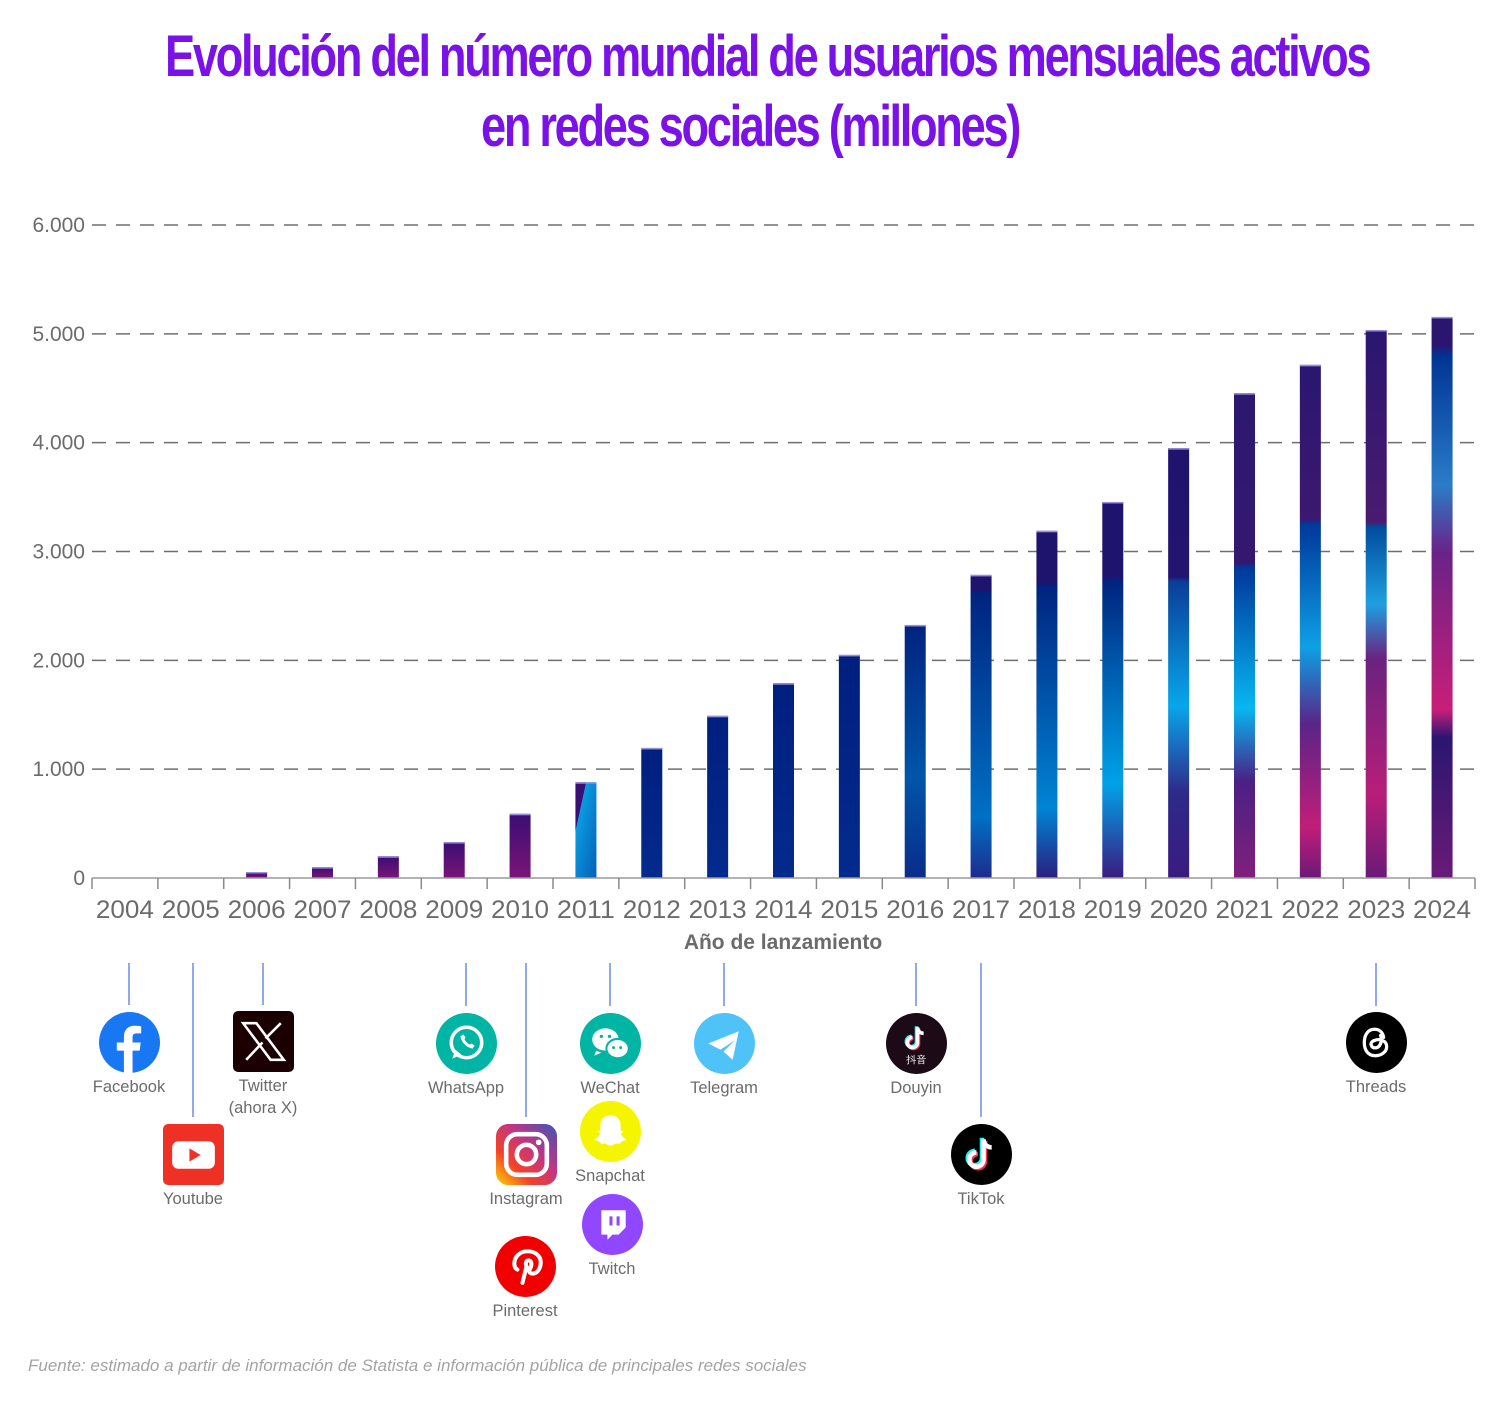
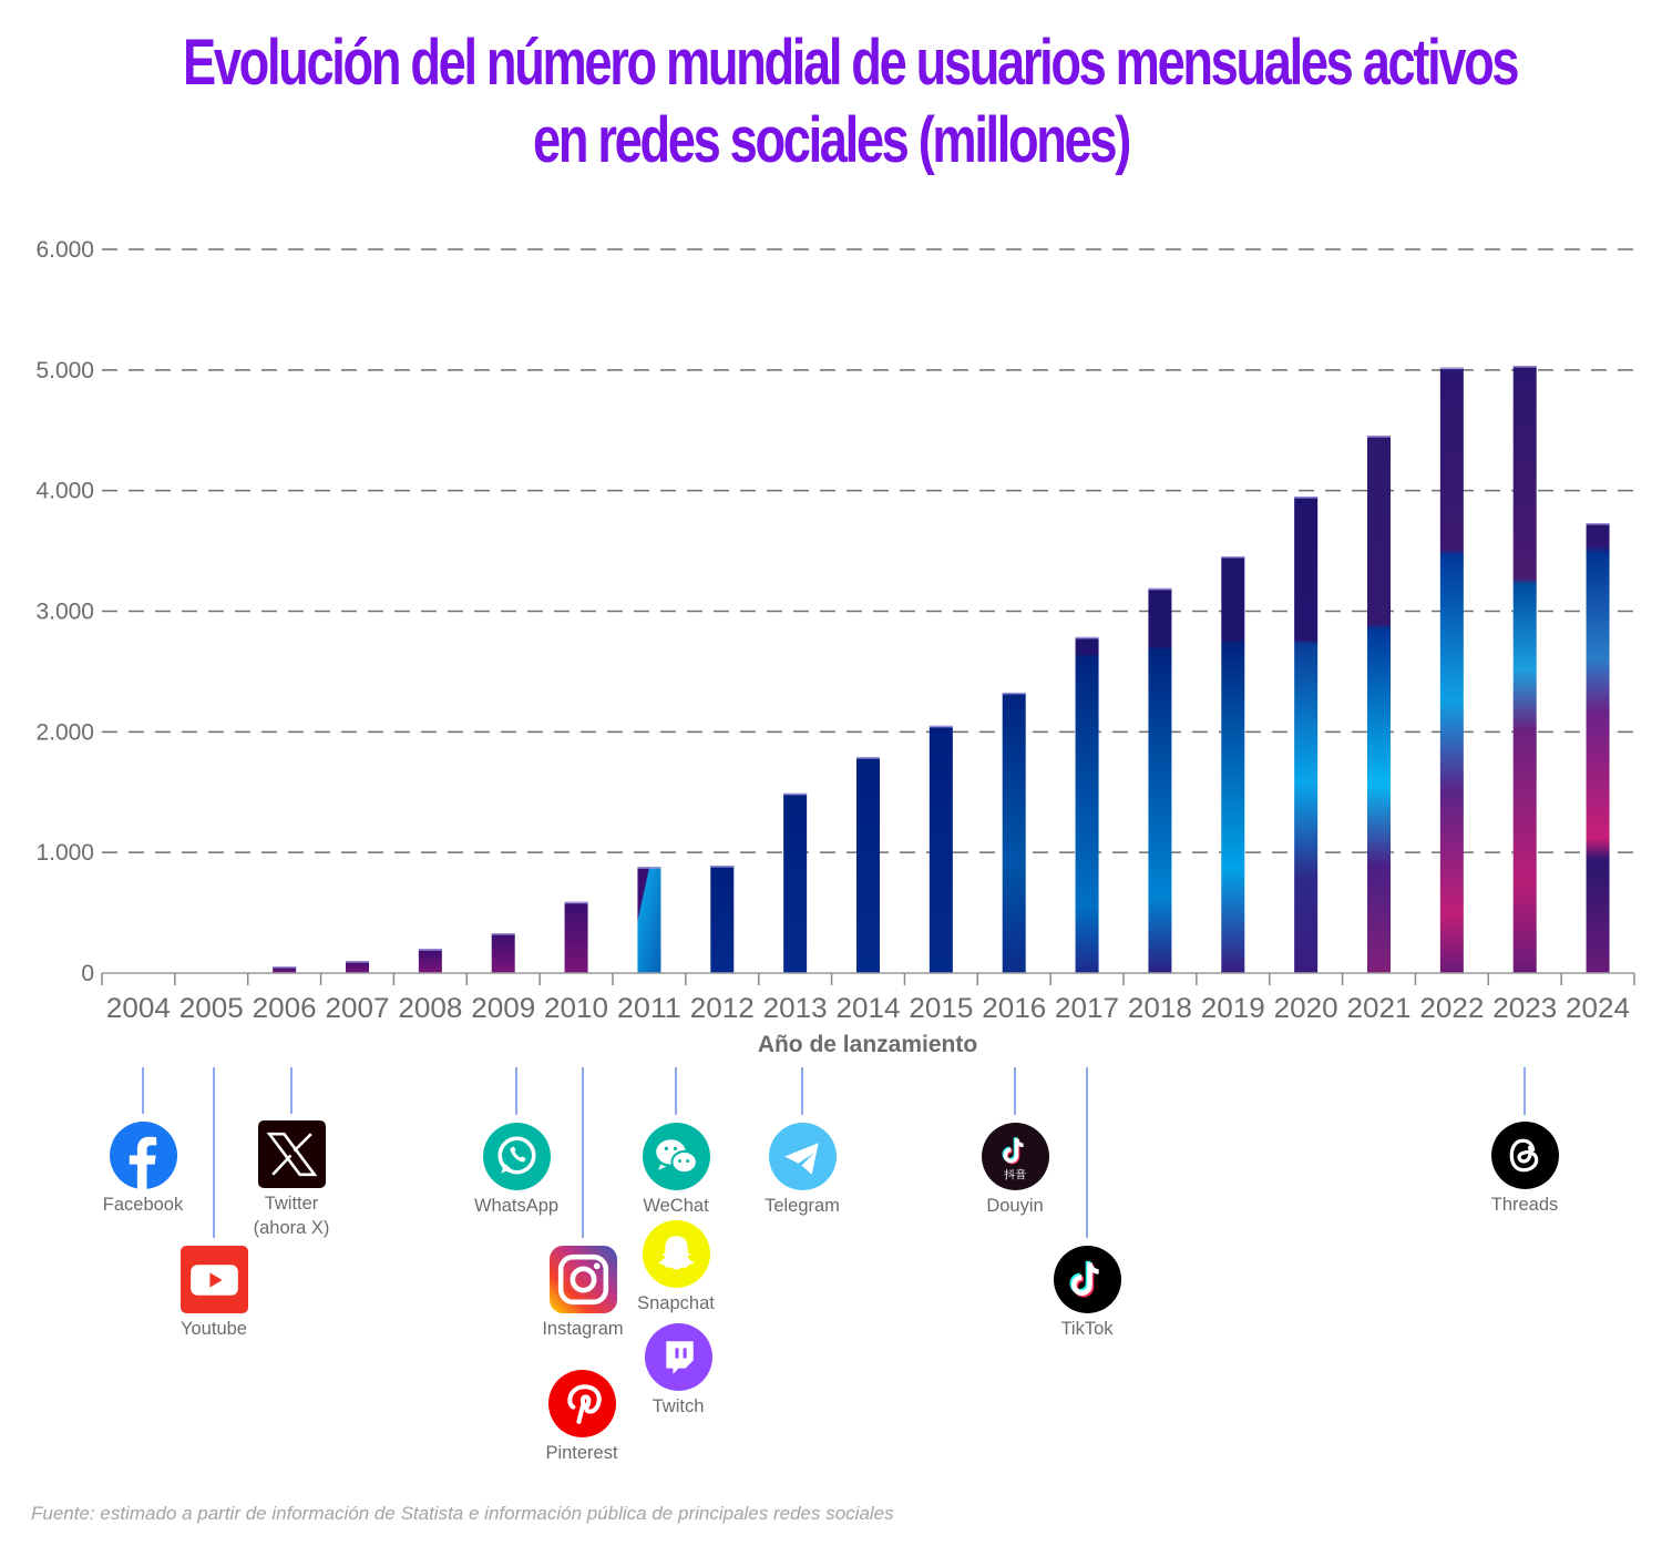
2012: 1200 -> 890
2022: 4720 -> 5020
2024: 5160 -> 3730
